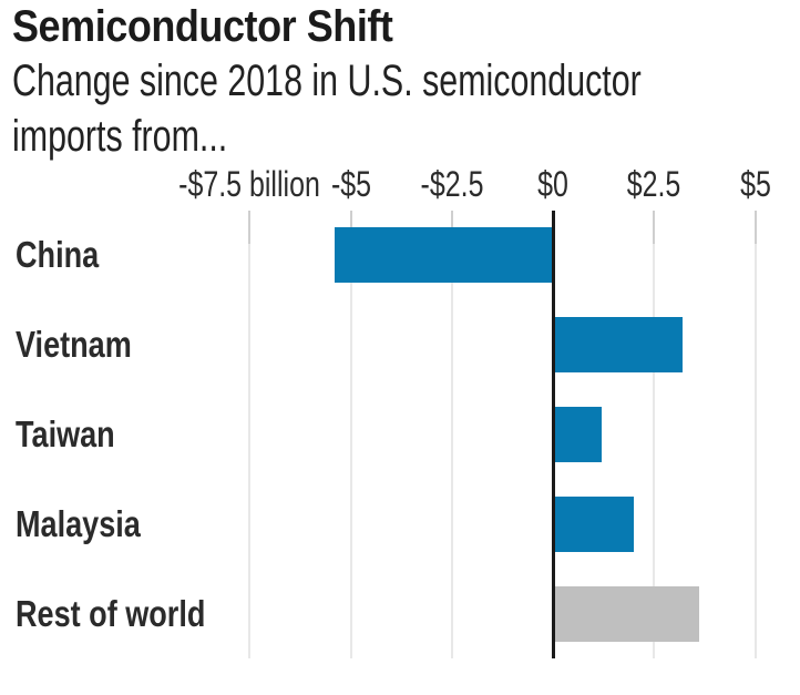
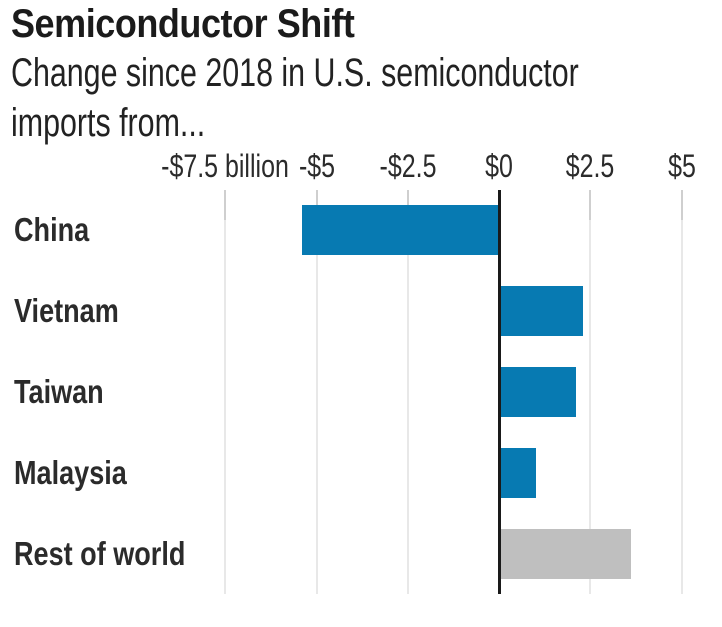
Vietnam: $3.2 -> $2.3
Taiwan: $1.2 -> $2.1
Malaysia: $2.0 -> $1.0
